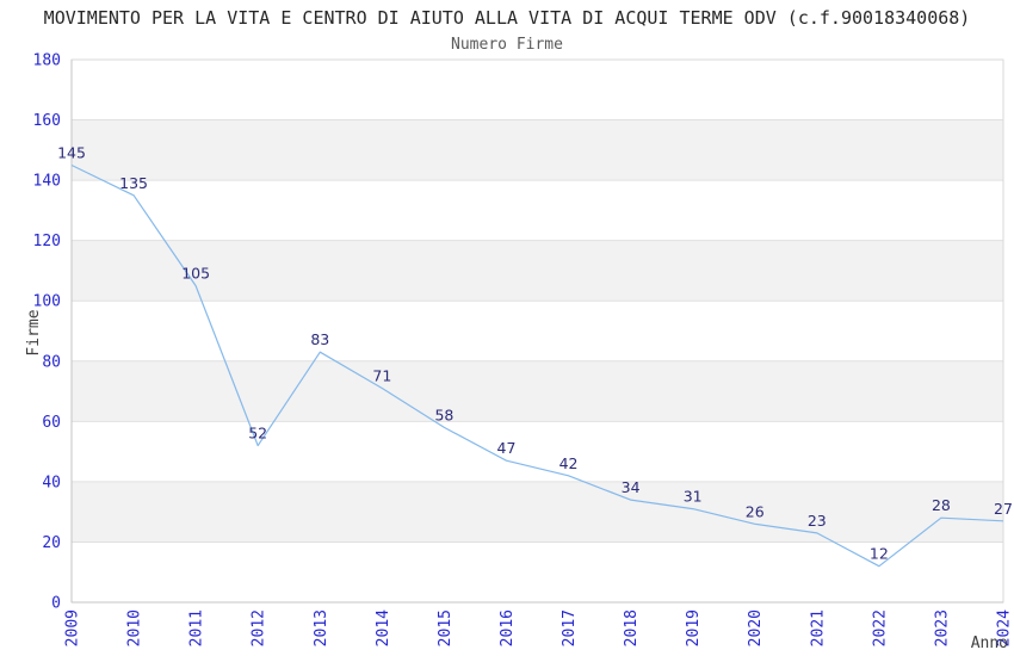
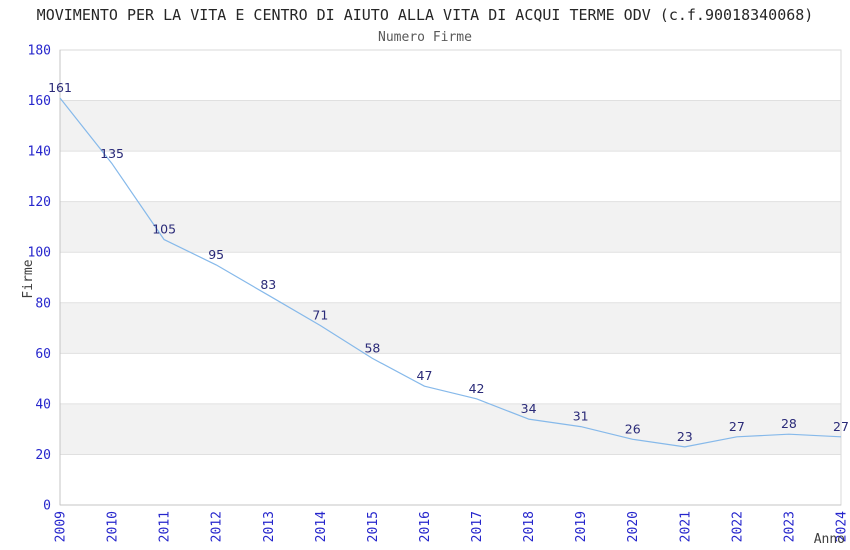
2009: 145 -> 161
2012: 52 -> 95
2022: 12 -> 27
